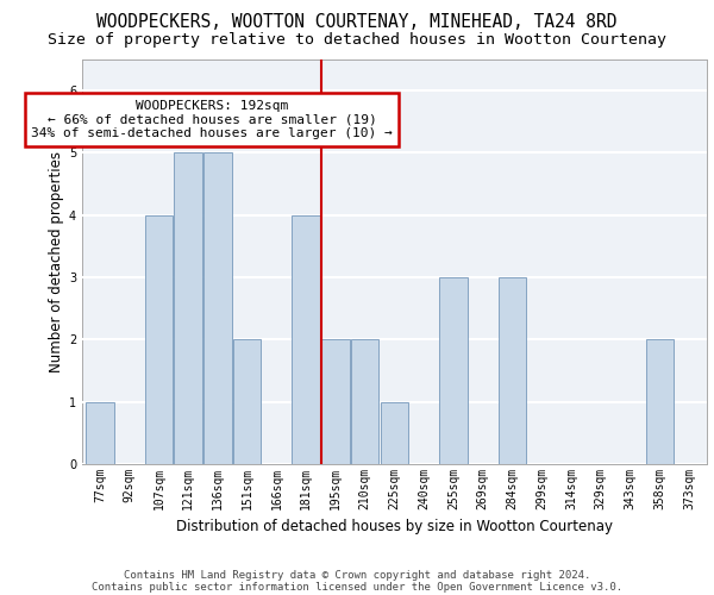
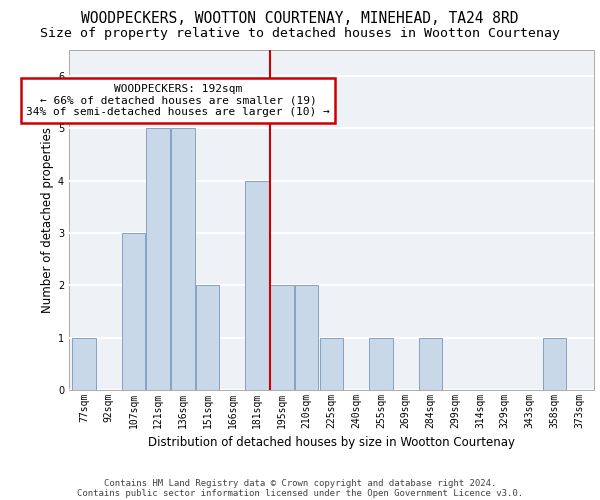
107sqm: 4 -> 3
255sqm: 3 -> 1
284sqm: 3 -> 1
358sqm: 2 -> 1
